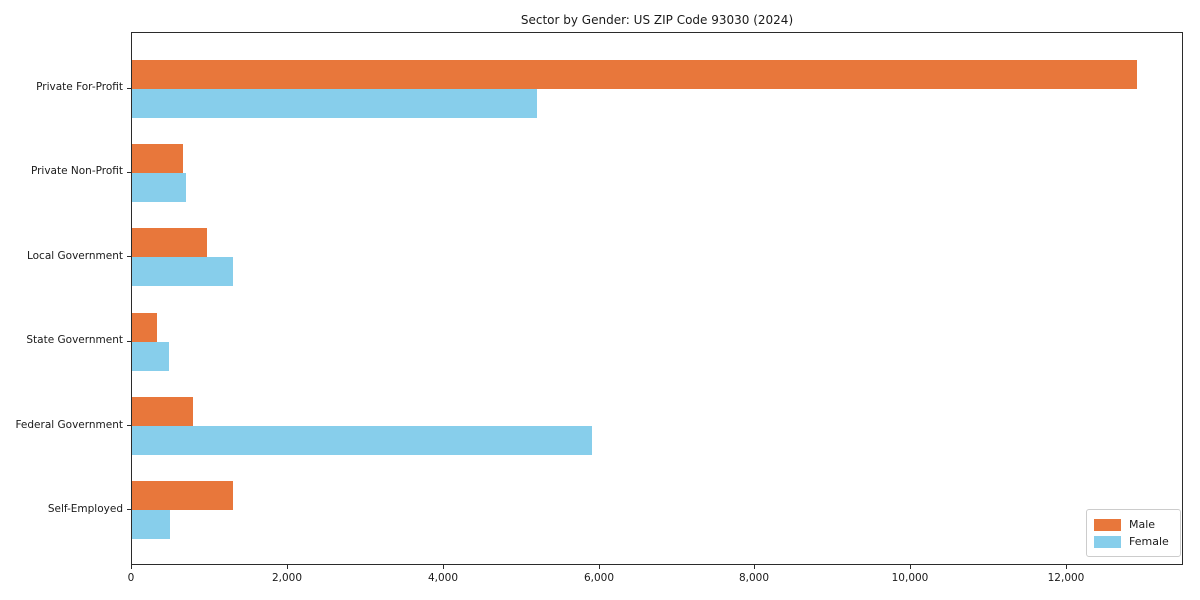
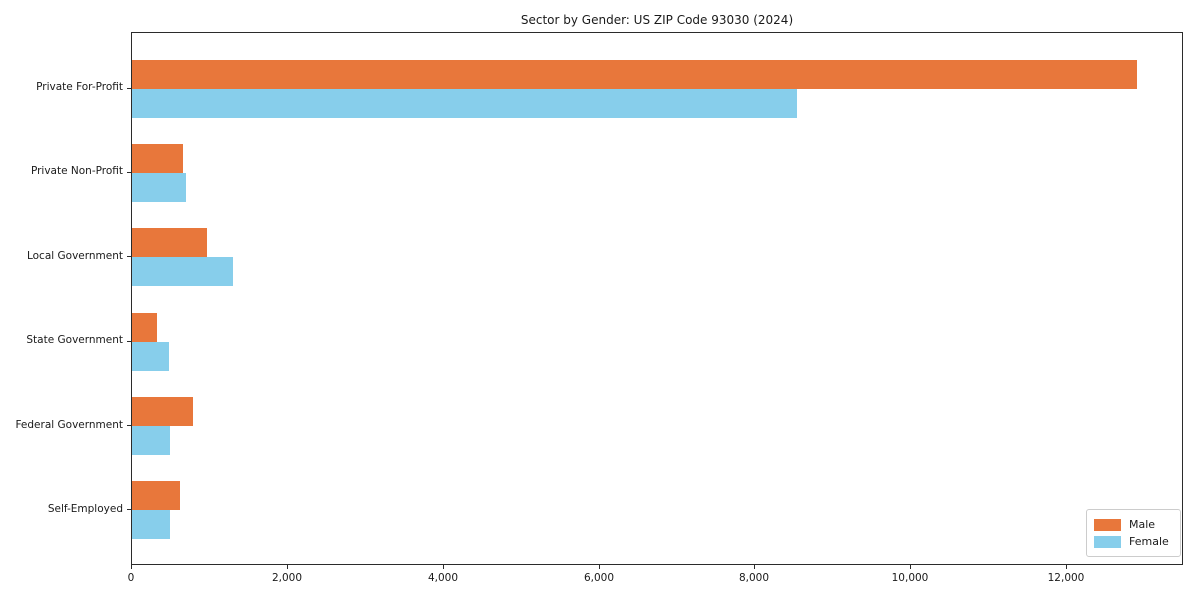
Female/Private For-Profit: 5200 -> 8500
Female/Federal Government: 5900 -> 500
Male/Self-Employed: 1300 -> 600
